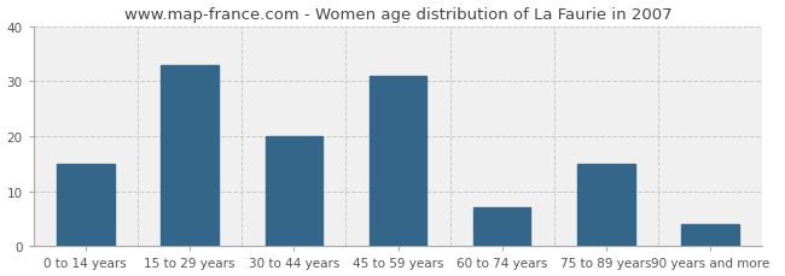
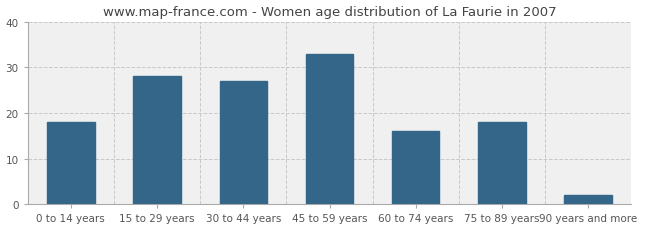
0 to 14 years: 15 -> 18
15 to 29 years: 33 -> 28
30 to 44 years: 20 -> 27
45 to 59 years: 31 -> 33
60 to 74 years: 7 -> 16
75 to 89 years: 15 -> 18
90 years and more: 4 -> 2
